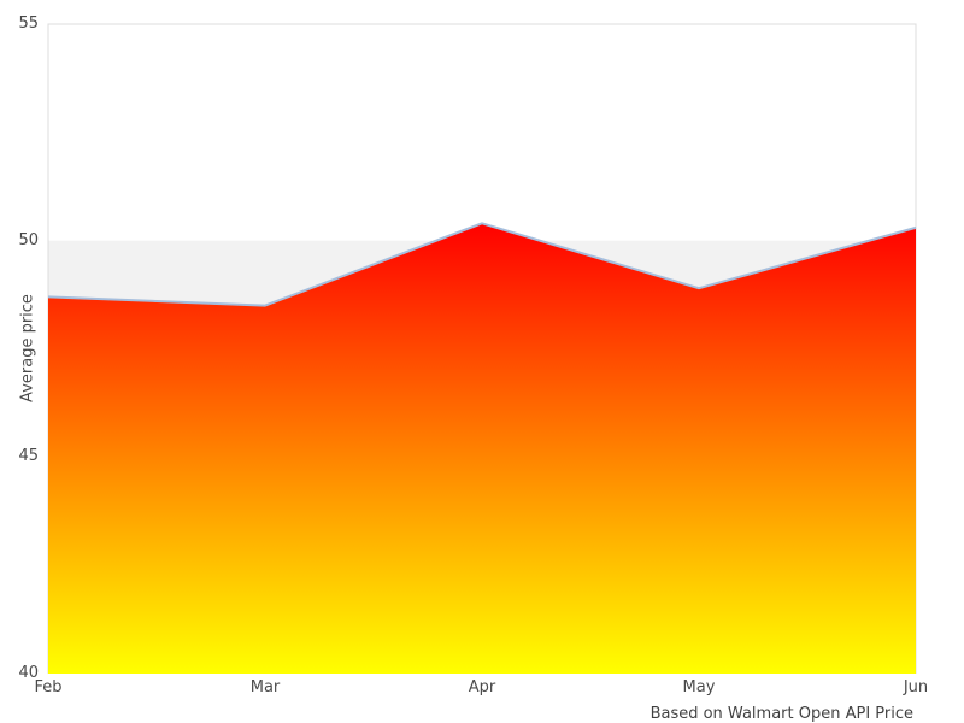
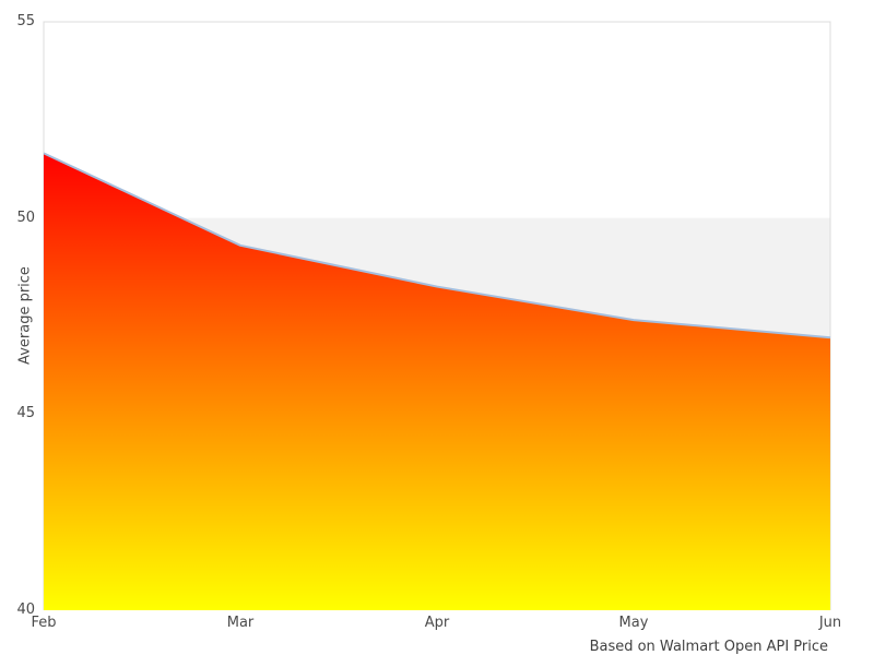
Feb: 48.7 -> 51.6
Mar: 48.5 -> 49.3
Apr: 50.4 -> 48.2
May: 48.9 -> 47.4
Jun: 50.3 -> 47.0
